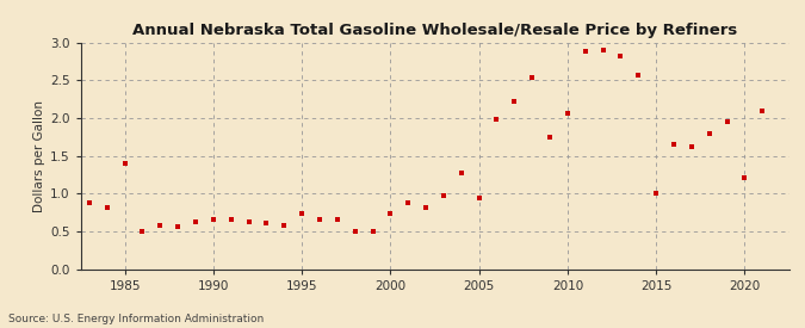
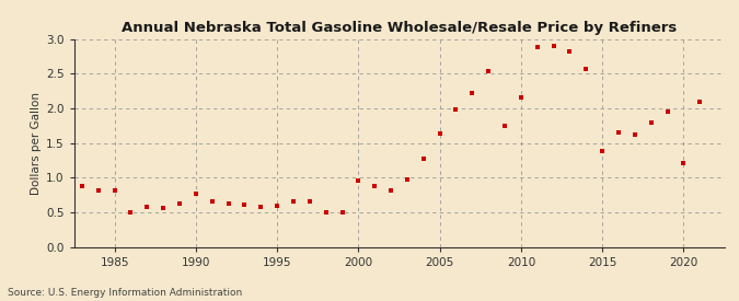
1985: 1.40 -> 0.82
1990: 0.66 -> 0.77
1995: 0.74 -> 0.60
2000: 0.74 -> 0.95
2005: 0.94 -> 1.63
2010: 2.06 -> 2.16
2015: 1.00 -> 1.38
